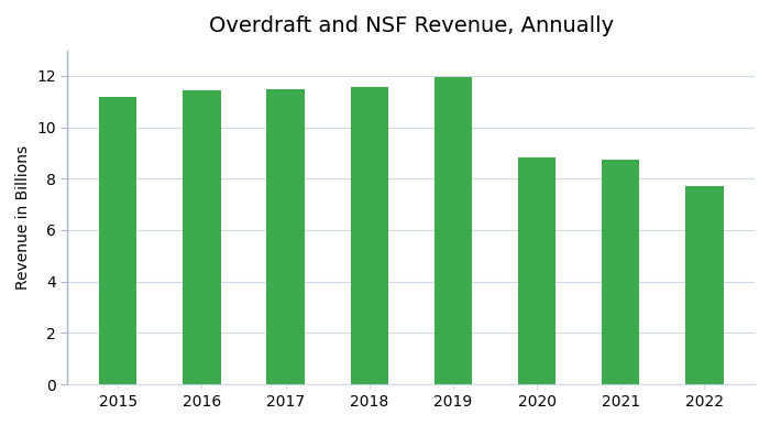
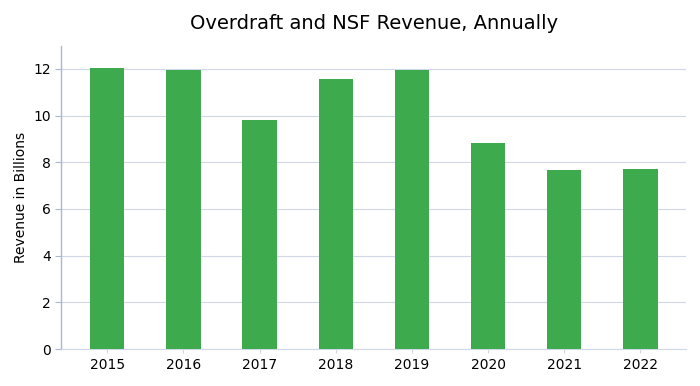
2015: 11.17 -> 12.05
2016: 11.46 -> 11.95
2017: 11.48 -> 9.80
2021: 8.76 -> 7.65
